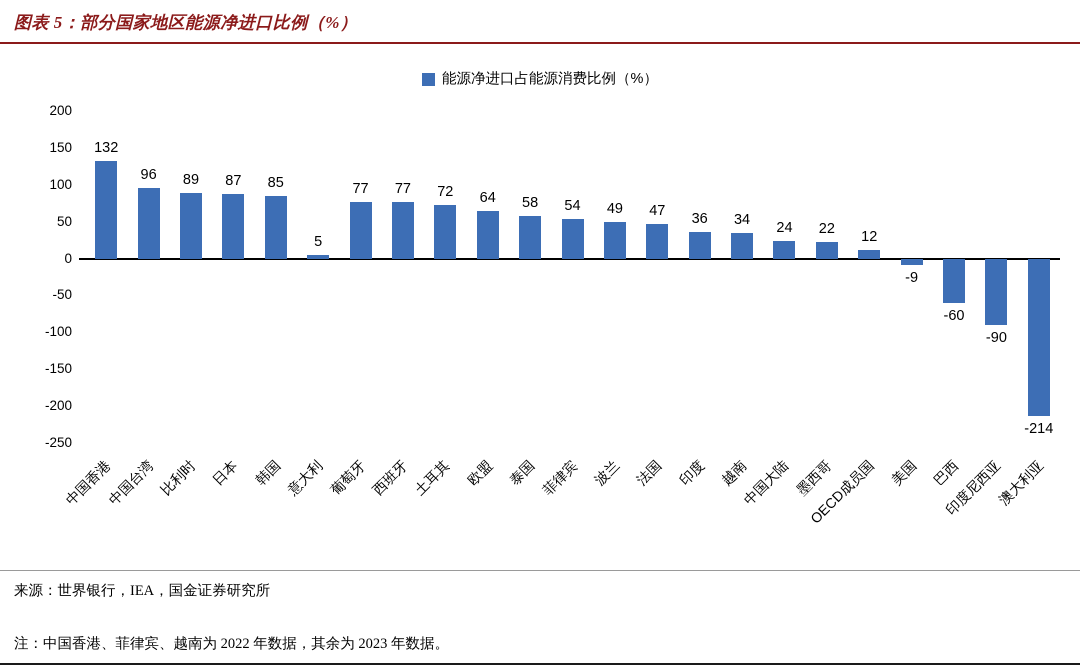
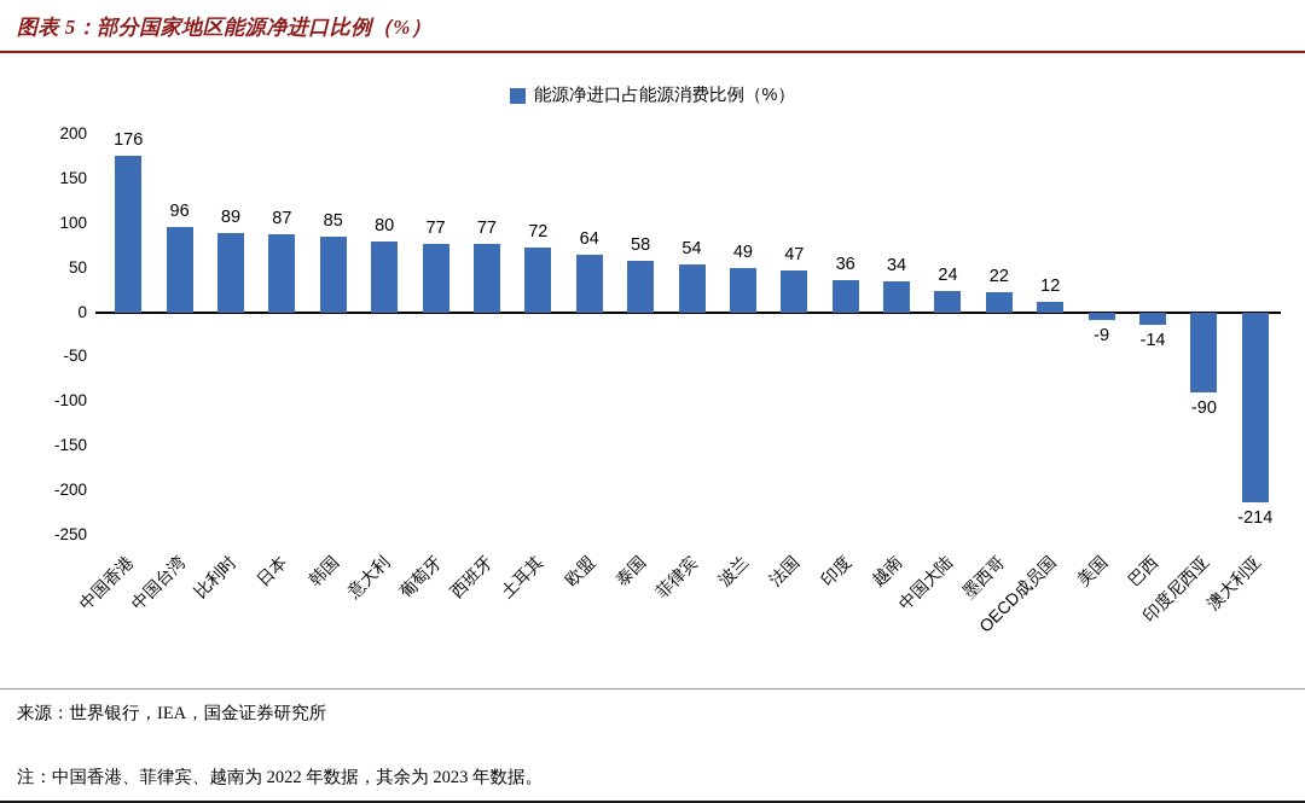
中国香港: 132 -> 176
意大利: 5 -> 80
巴西: -60 -> -14
